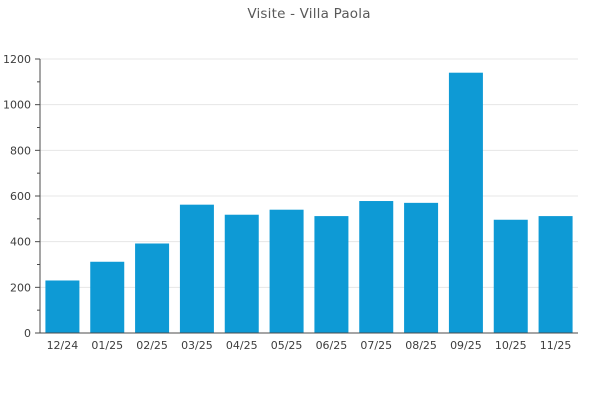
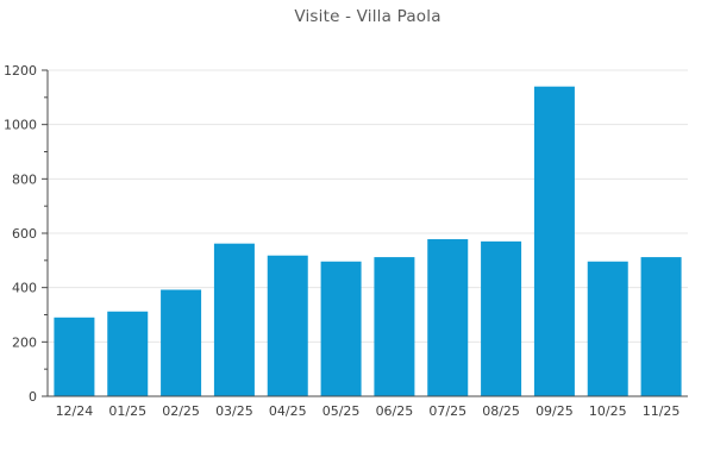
12/24: 230 -> 290
05/25: 540 -> 500
